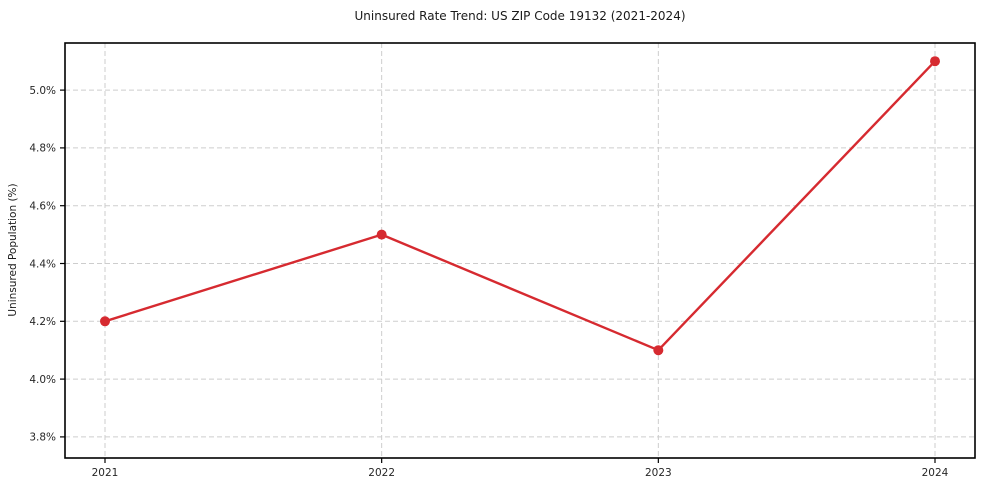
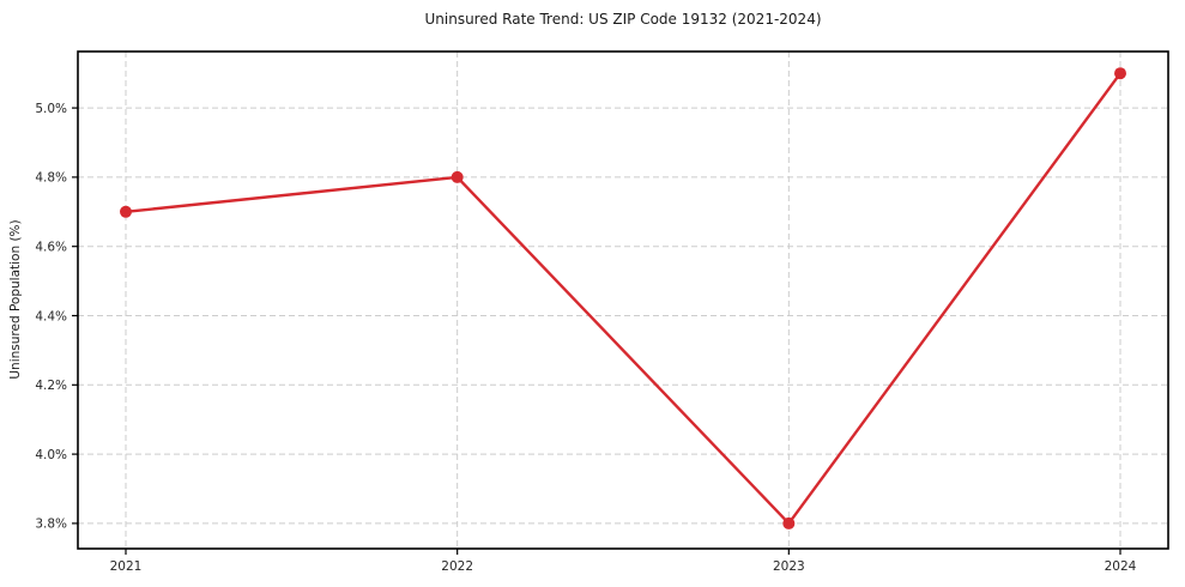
2021: 4.2% -> 4.7%
2022: 4.5% -> 4.8%
2023: 4.1% -> 3.8%
